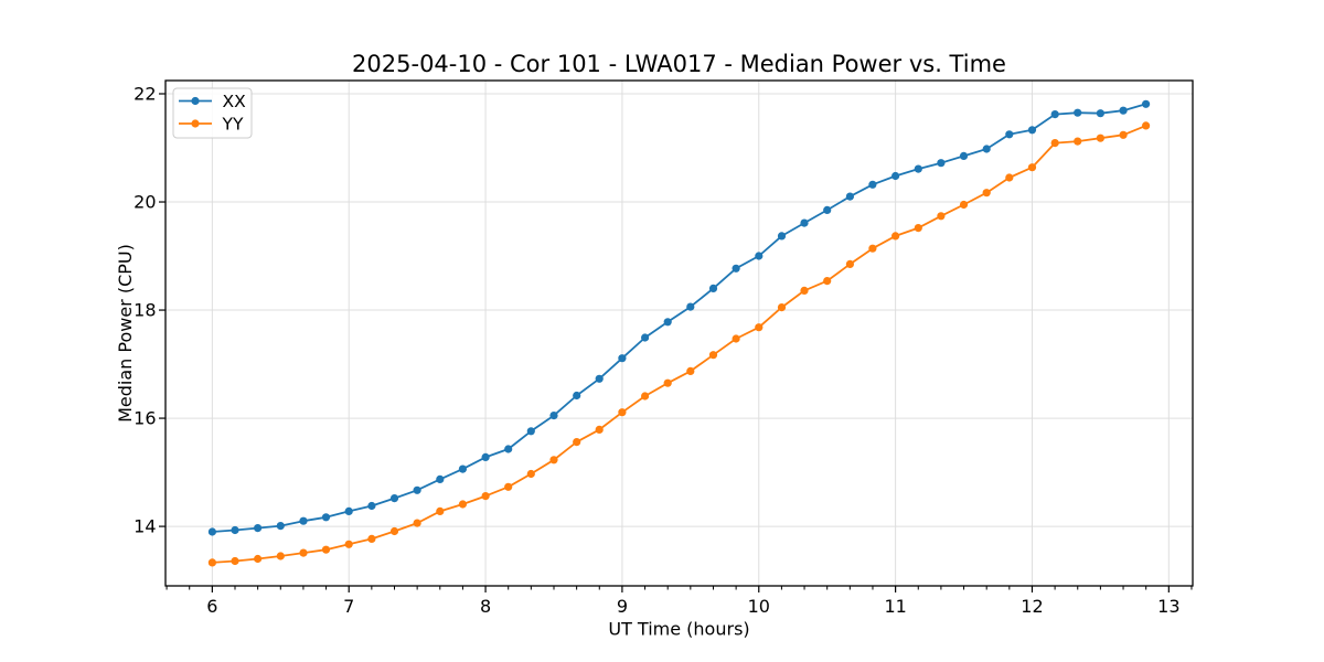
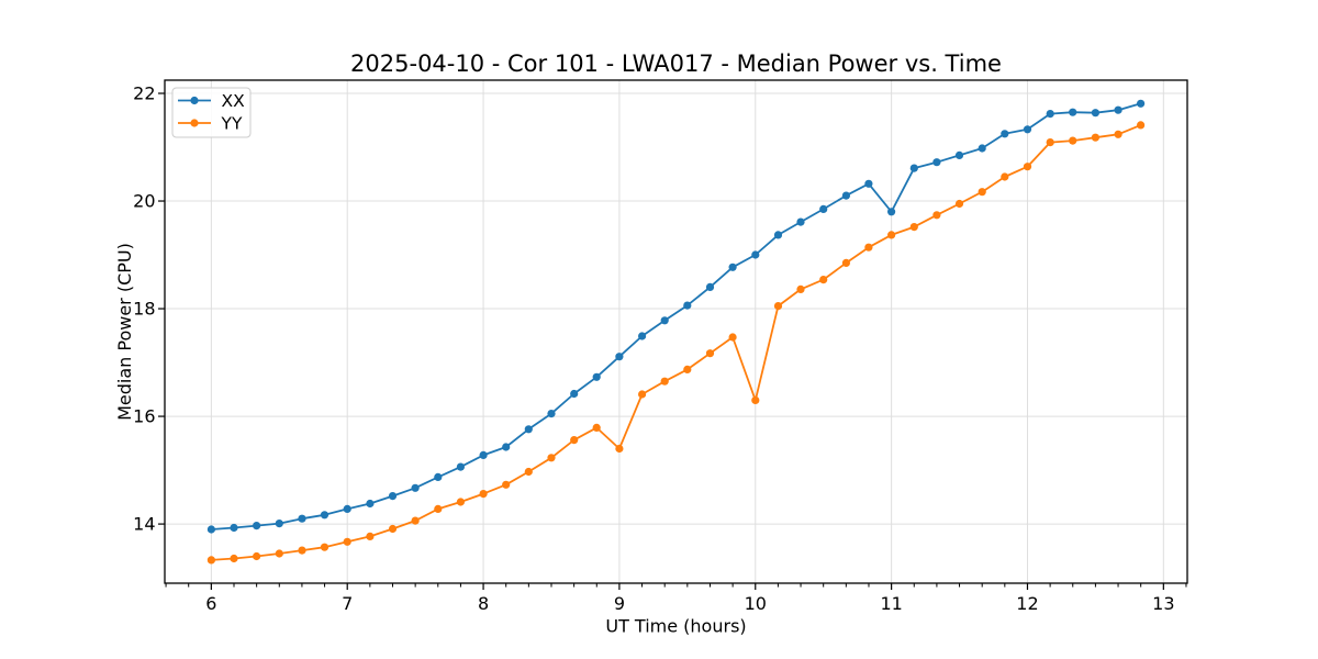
YY/9: 16.1 -> 15.4
YY/10: 17.7 -> 16.3
XX/11: 20.5 -> 19.8
